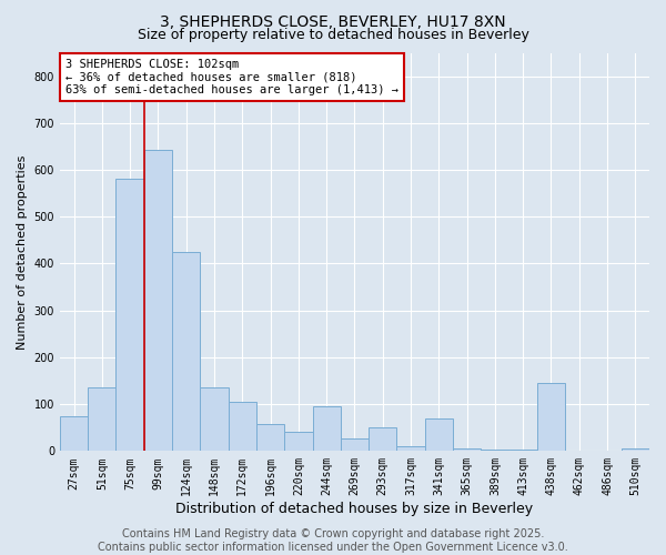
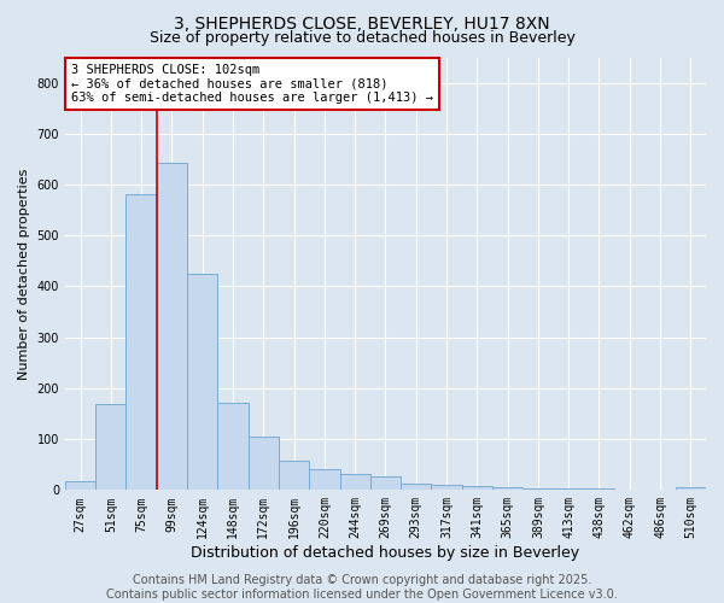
27sqm: 75 -> 18
51sqm: 135 -> 168
148sqm: 135 -> 172
244sqm: 95 -> 32
293sqm: 50 -> 13
341sqm: 70 -> 7
438sqm: 145 -> 2
